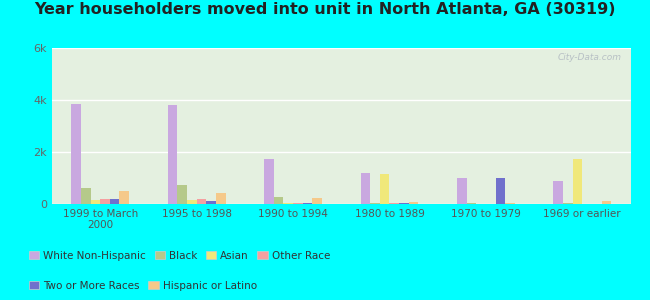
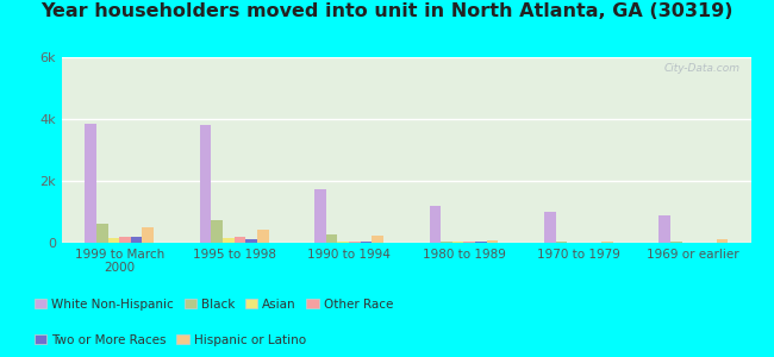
Asian/1980 to 1989: 1.15k -> 0.02k
Two or More Races/1970 to 1979: 1.00k -> 0.02k
Asian/1969 or earlier: 1.75k -> 0.01k
